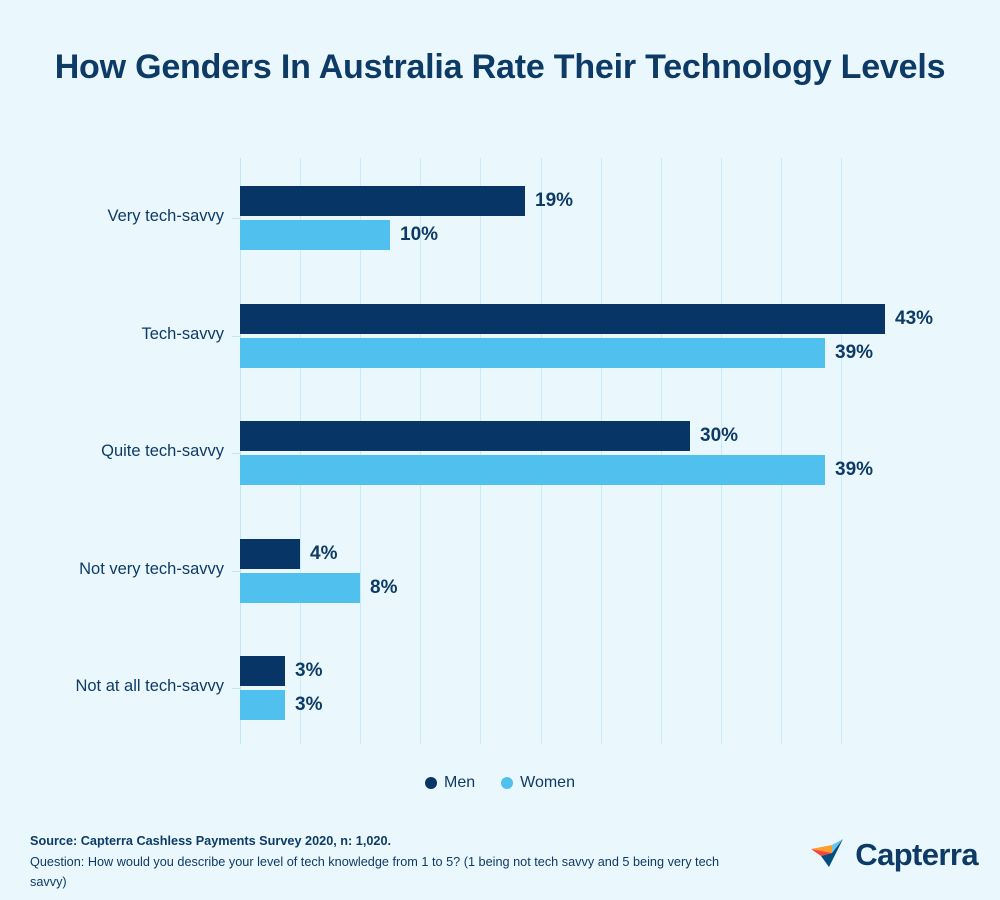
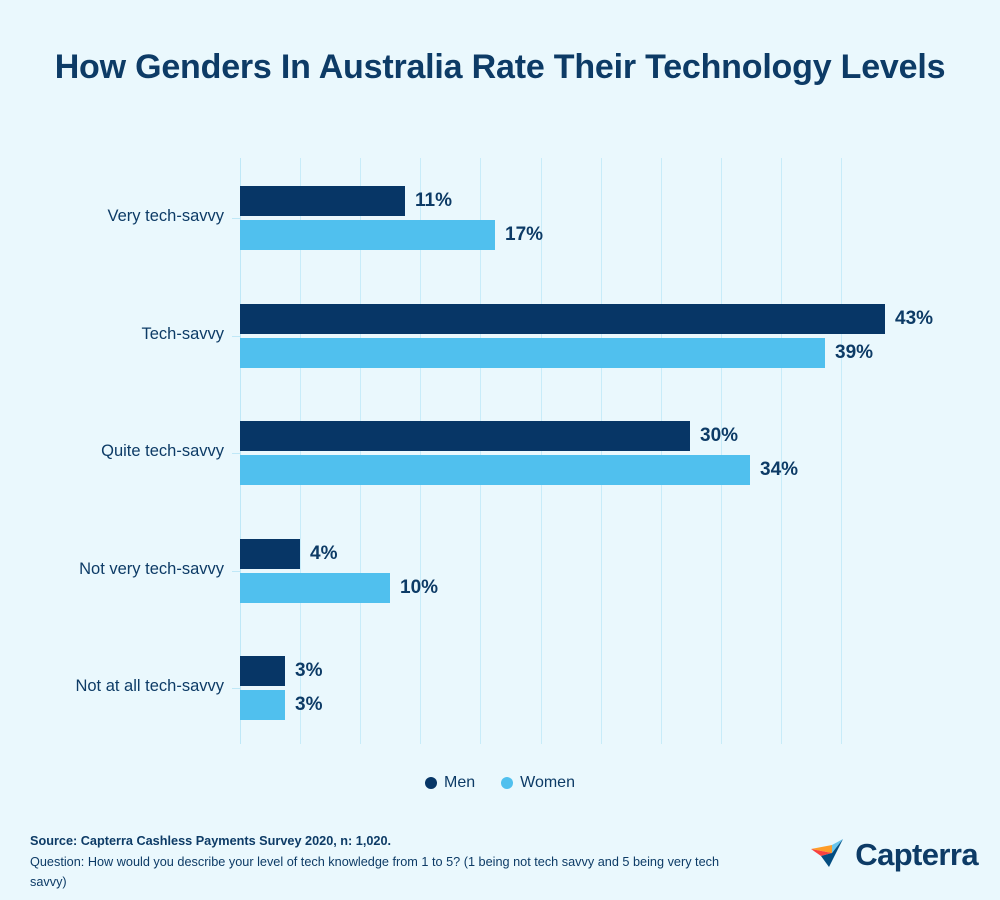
Men/Very tech-savvy: 19% -> 11%
Women/Very tech-savvy: 10% -> 17%
Women/Quite tech-savvy: 39% -> 34%
Women/Not very tech-savvy: 8% -> 10%
